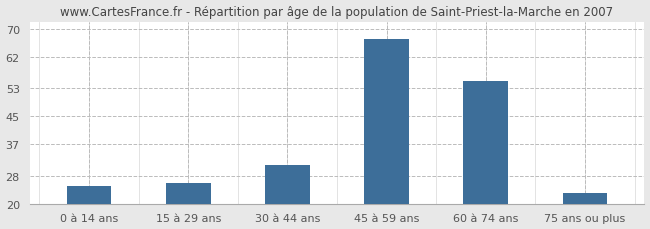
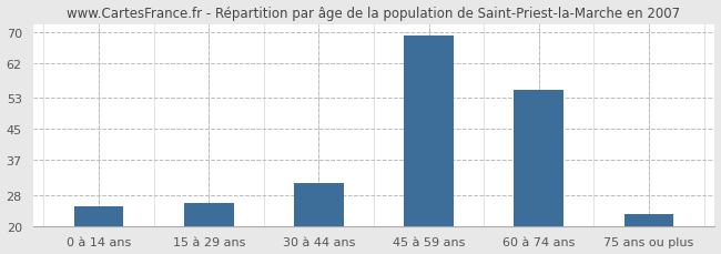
45 à 59 ans: 67 -> 69
